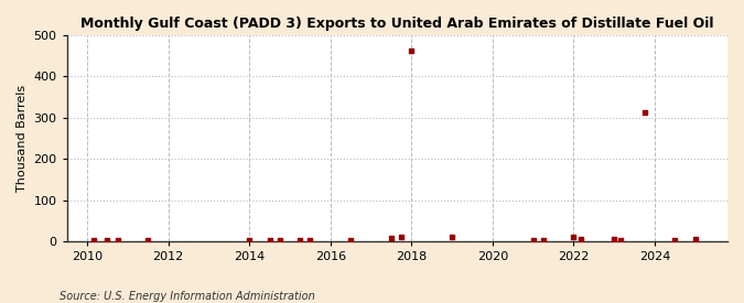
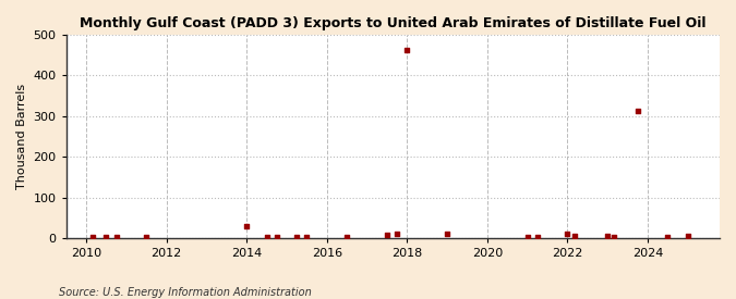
2014: 2 -> 30
